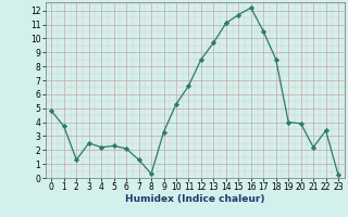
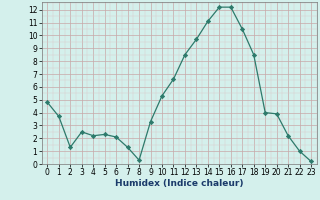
15: 11.7 -> 12.2
22: 3.4 -> 1.0
